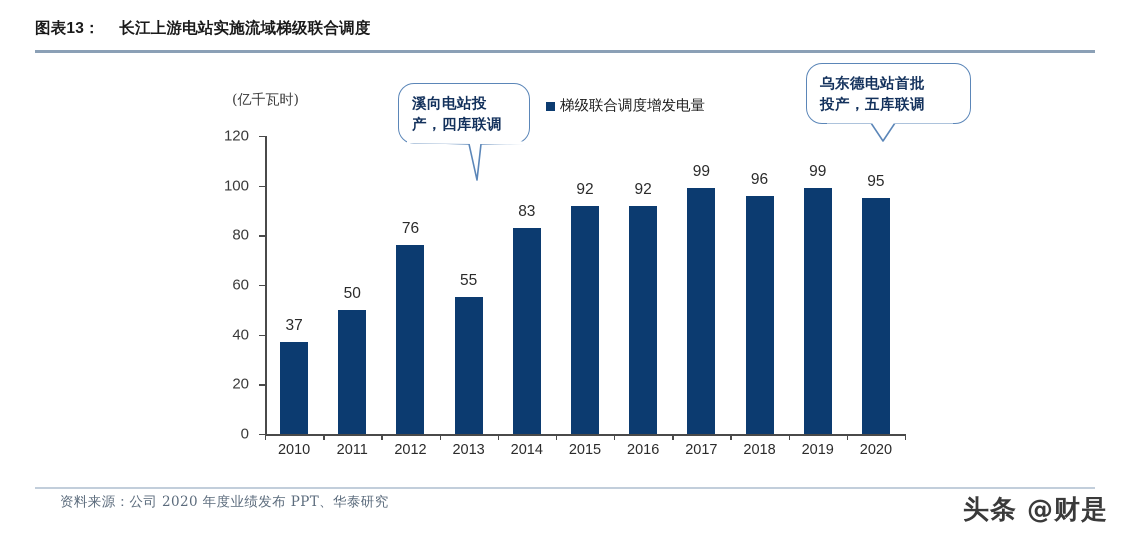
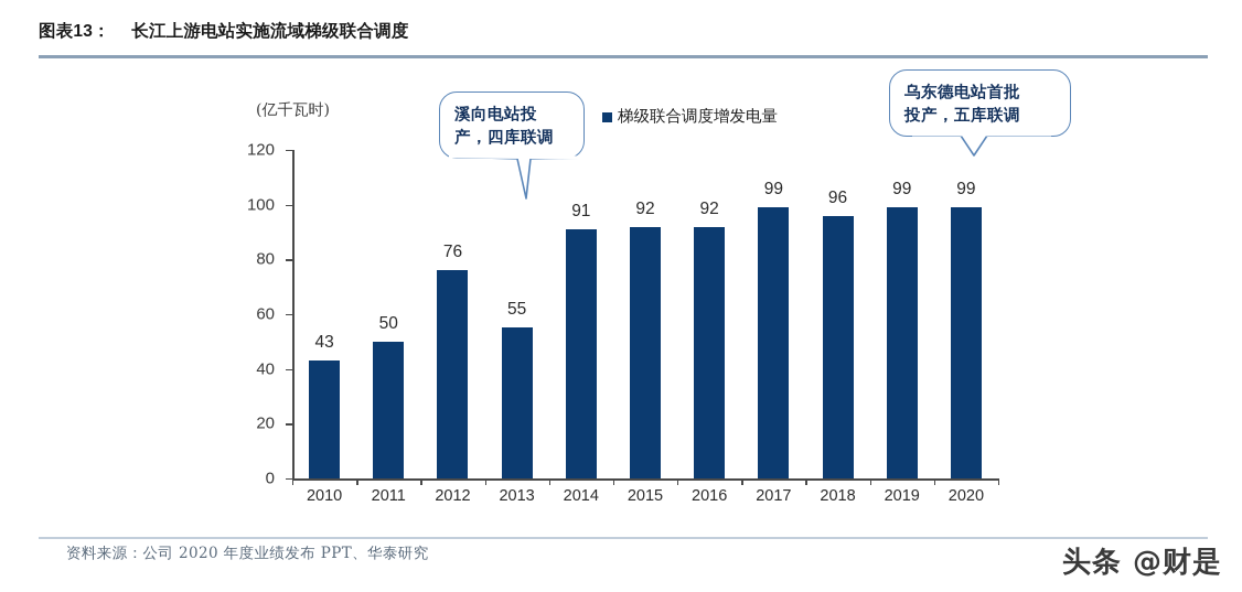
2010: 37 -> 43
2014: 83 -> 91
2020: 95 -> 99
